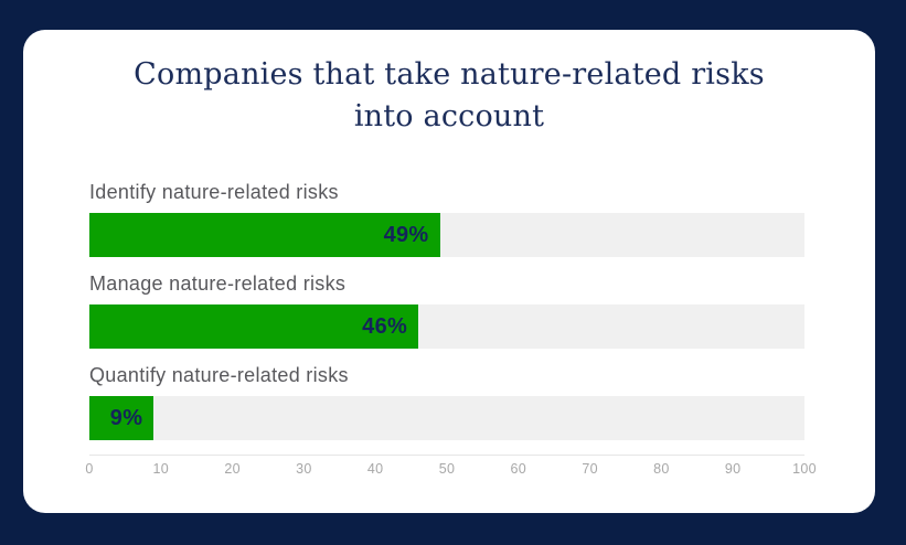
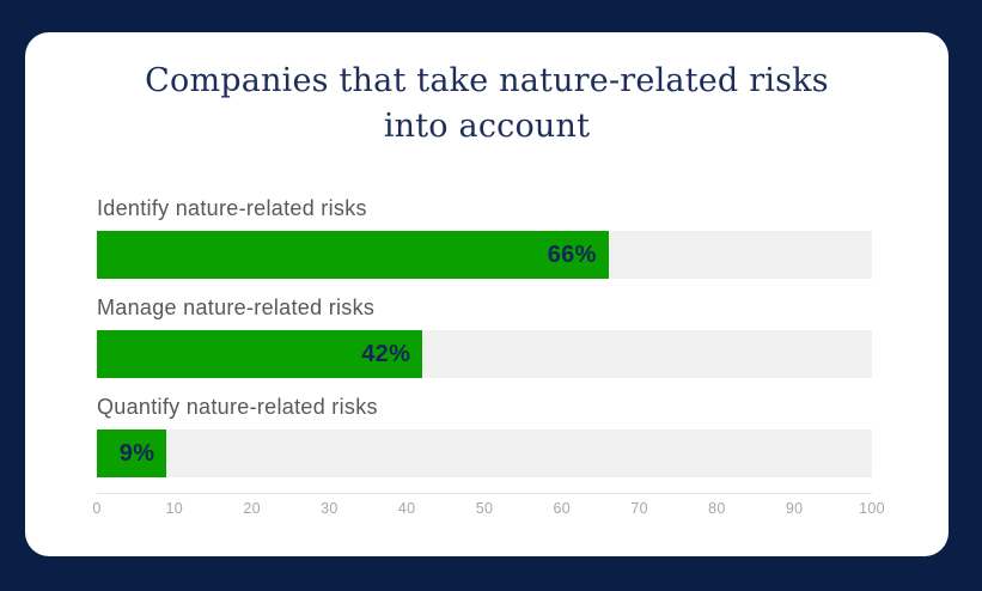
Identify nature-related risks: 49% -> 66%
Manage nature-related risks: 46% -> 42%
